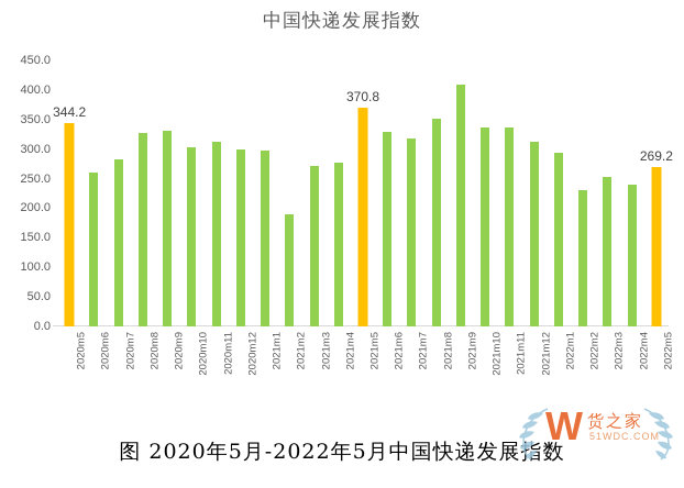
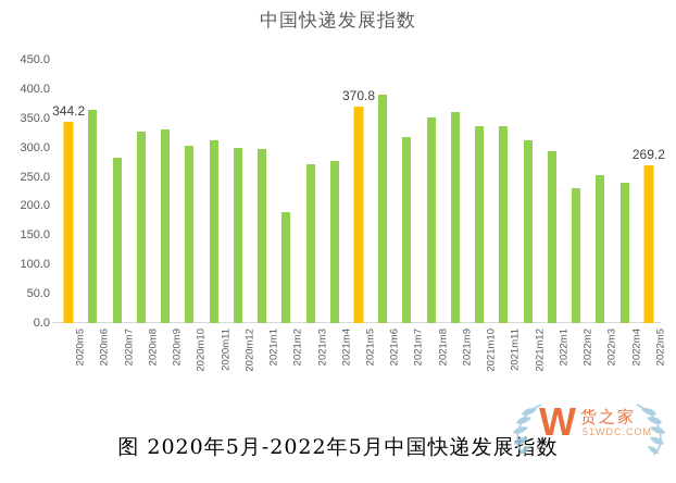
2020m6: 260 -> 360
2021m6: 330 -> 390
2021m9: 410 -> 360
